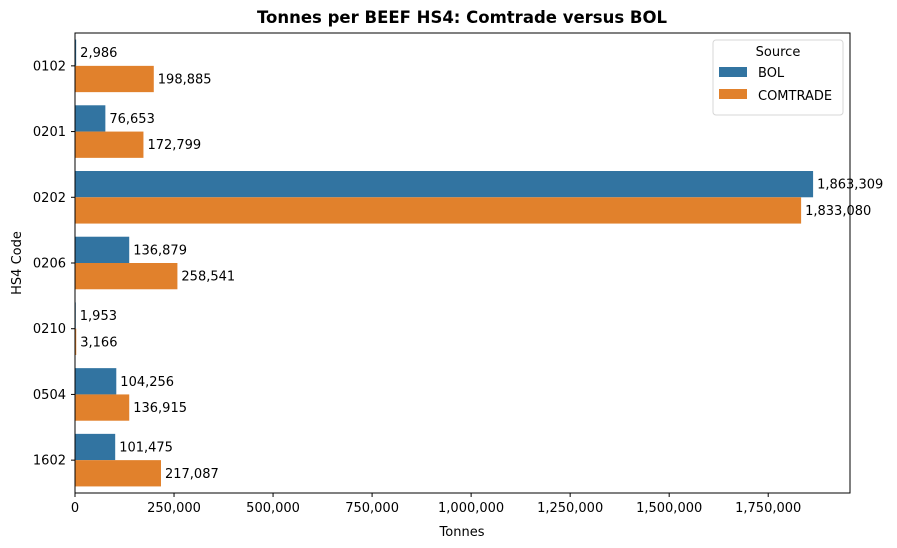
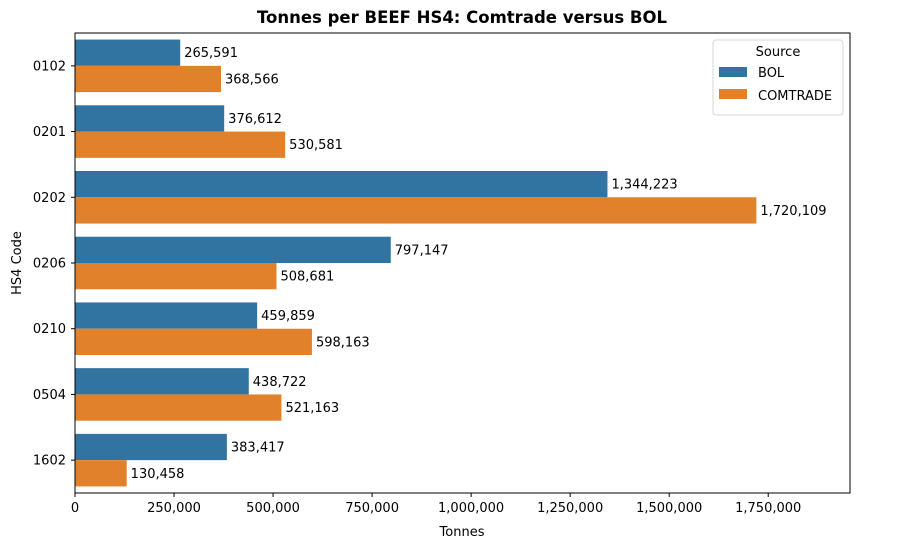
BOL/0102: 2,986 -> 265,591
COMTRADE/0102: 198,885 -> 368,566
BOL/0201: 76,653 -> 376,612
COMTRADE/0201: 172,799 -> 530,581
BOL/0202: 1,863,309 -> 1,344,223
COMTRADE/0202: 1,833,080 -> 1,720,109
BOL/0206: 136,879 -> 797,147
COMTRADE/0206: 258,541 -> 508,681
BOL/0210: 1,953 -> 459,859
COMTRADE/0210: 3,166 -> 598,163
BOL/0504: 104,256 -> 438,722
COMTRADE/0504: 136,915 -> 521,163
BOL/1602: 101,475 -> 383,417
COMTRADE/1602: 217,087 -> 130,458
